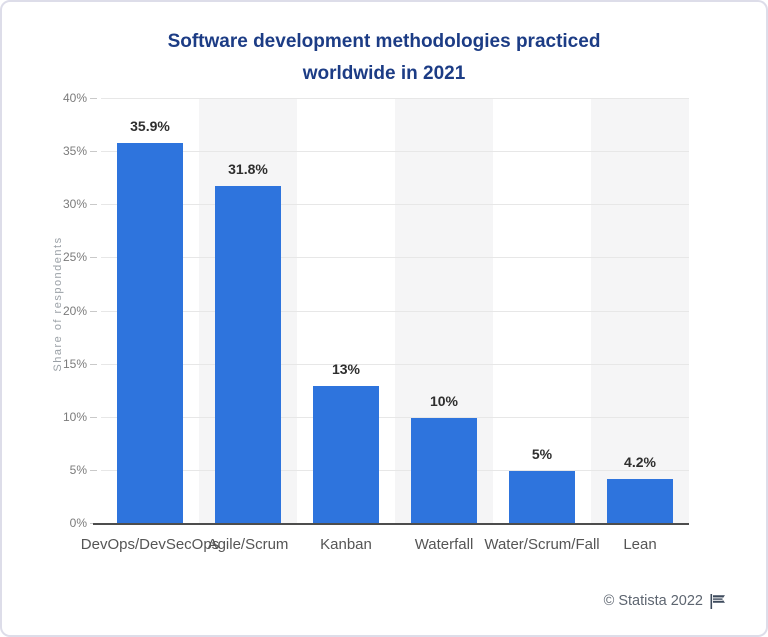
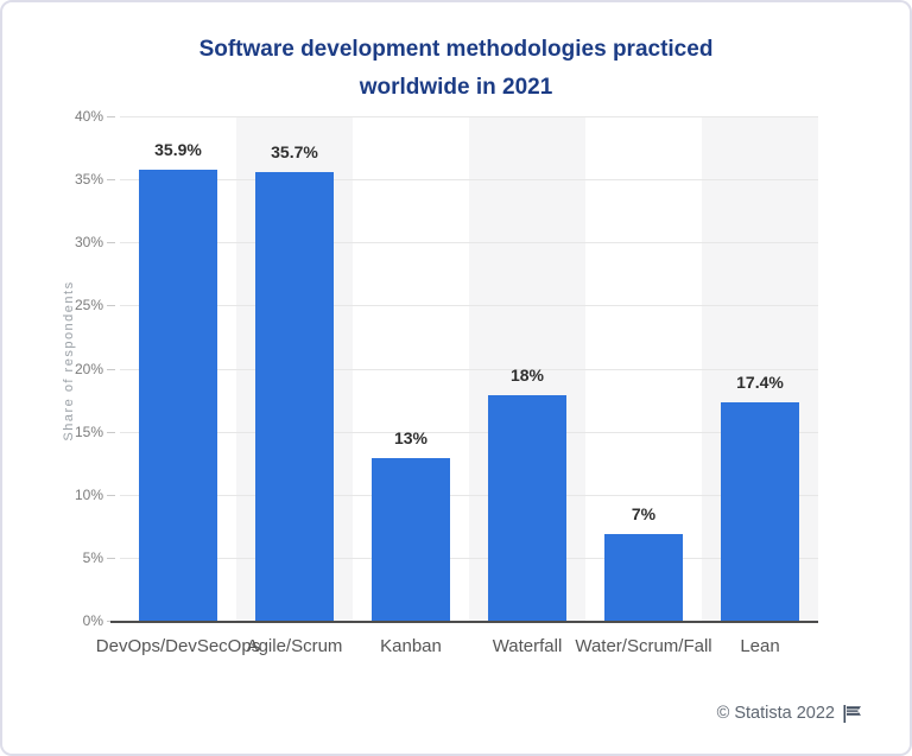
Agile/Scrum: 31.8% -> 35.7%
Waterfall: 10% -> 18%
Water/Scrum/Fall: 5% -> 7%
Lean: 4.2% -> 17.4%
